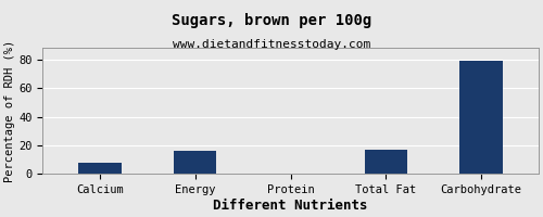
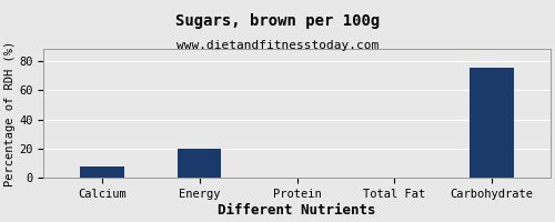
Energy: 16 -> 20
Total Fat: 17 -> 0
Carbohydrate: 79 -> 75
